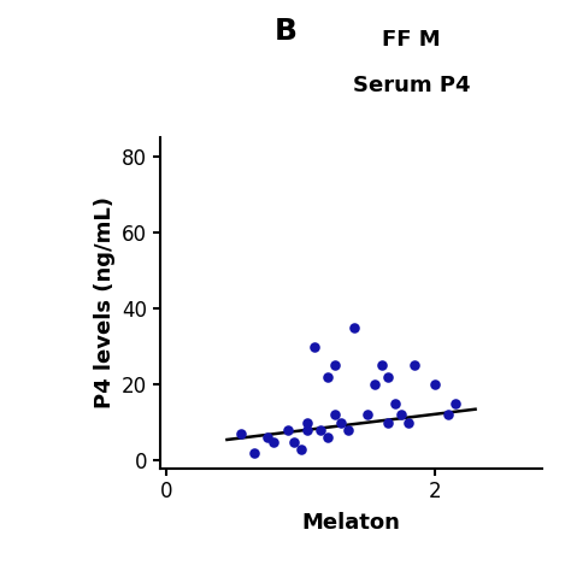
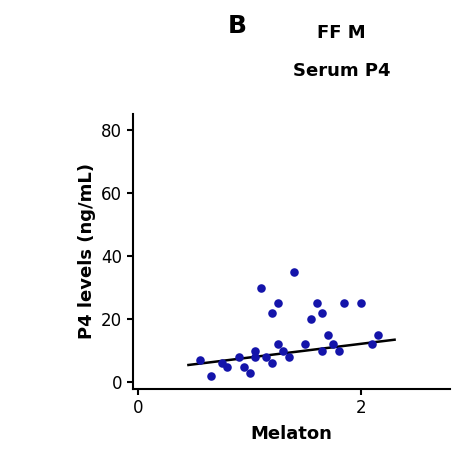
2: 20 -> 25
